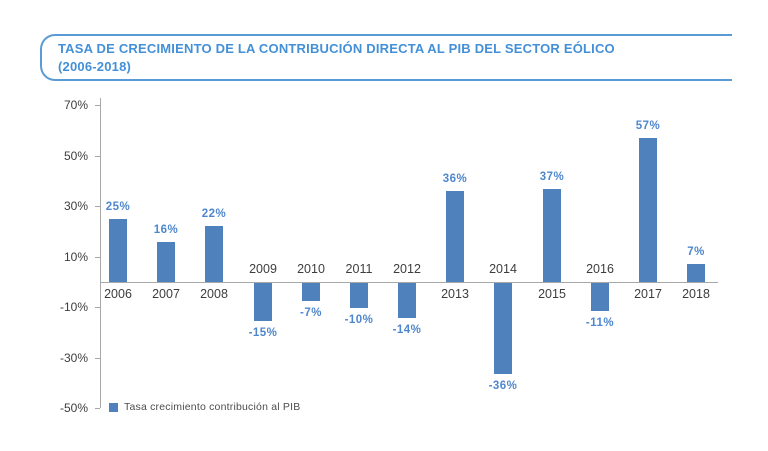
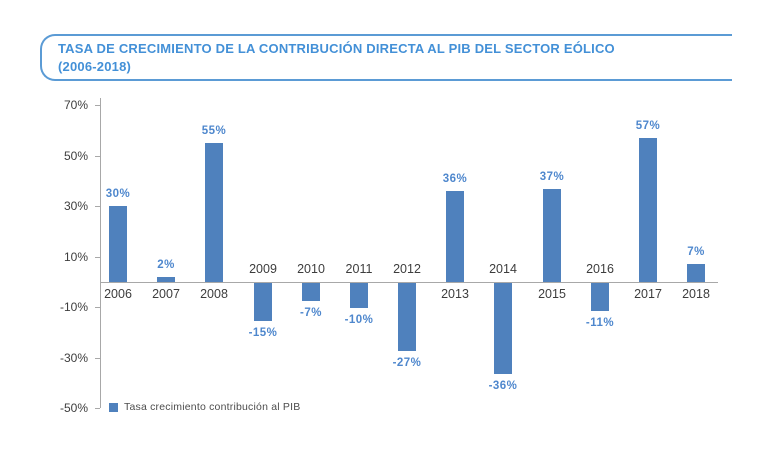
2006: 25% -> 30%
2007: 16% -> 2%
2008: 22% -> 55%
2012: -14% -> -27%
